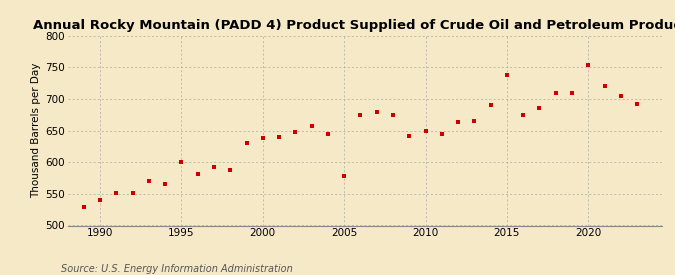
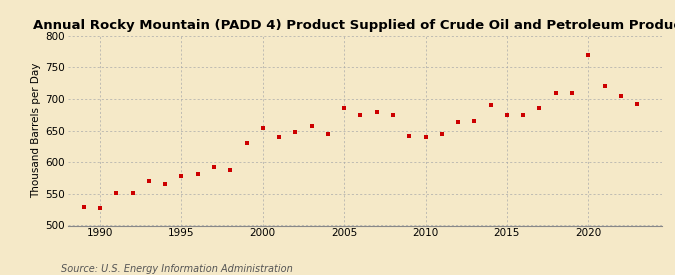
1990: 540 -> 528
1995: 600 -> 578
2000: 638 -> 654
2005: 578 -> 685
2010: 650 -> 640
2015: 738 -> 675
2020: 754 -> 769
